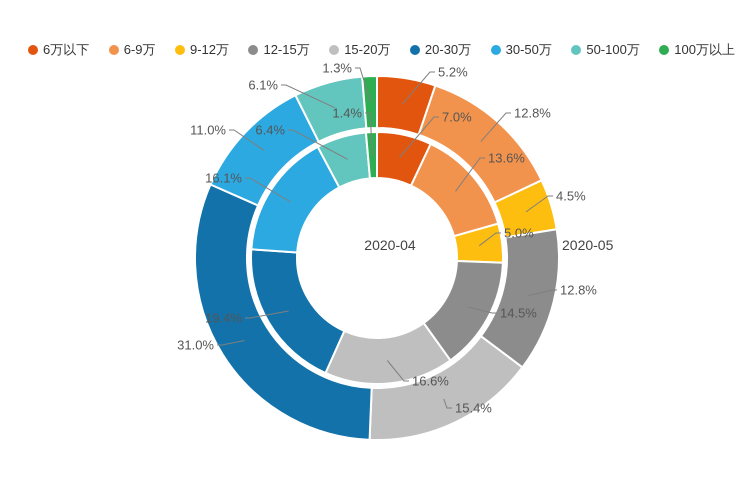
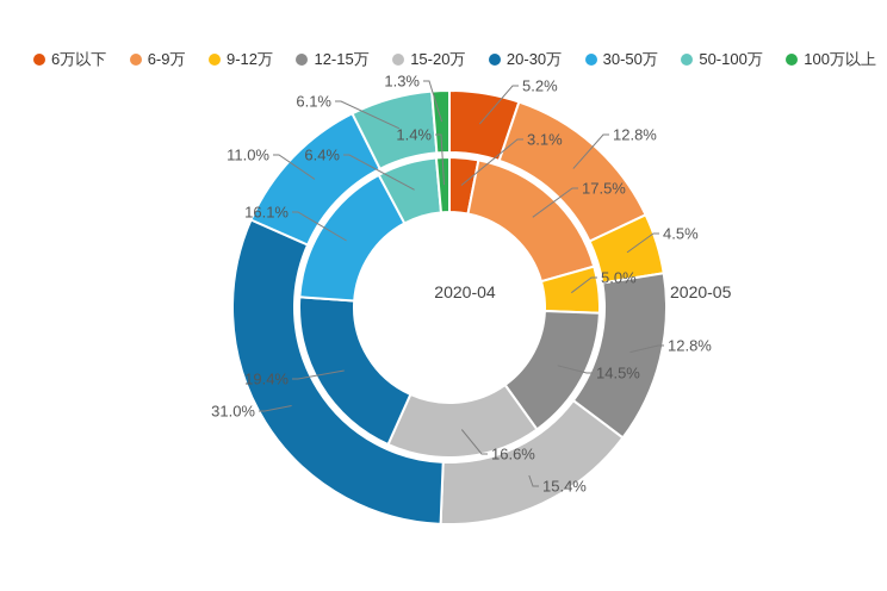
2020-04/6万以下: 7.0% -> 3.1%
2020-04/6-9万: 13.6% -> 17.5%
